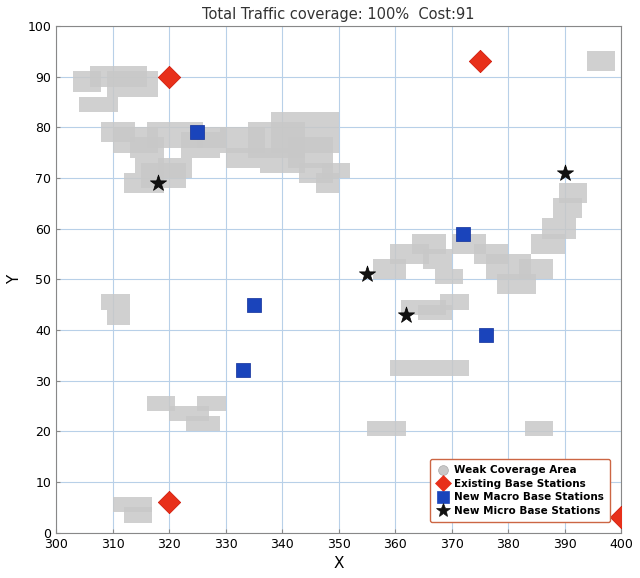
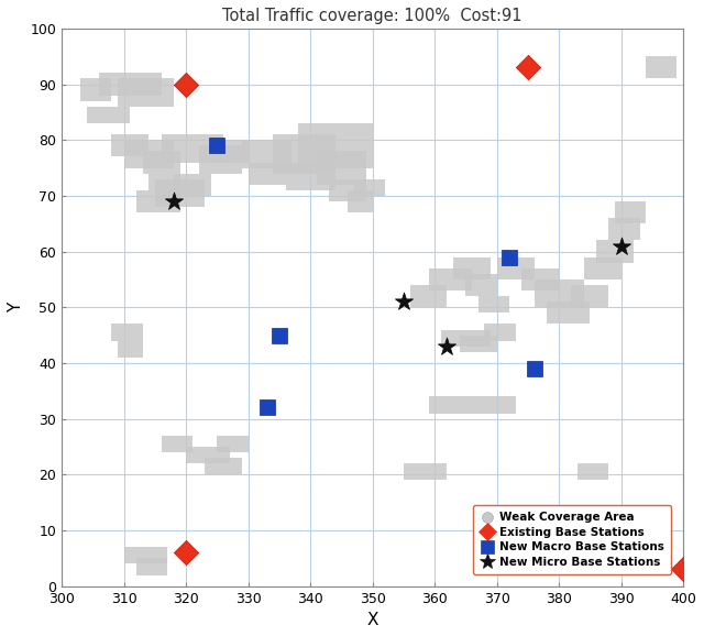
New Micro Base Stations/390: 71 -> 61
